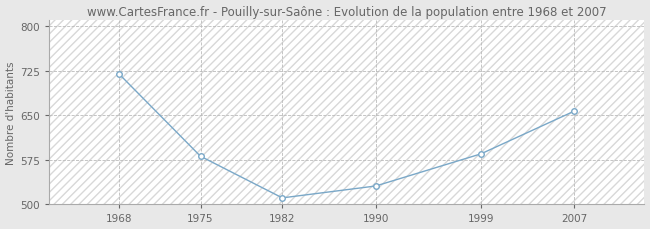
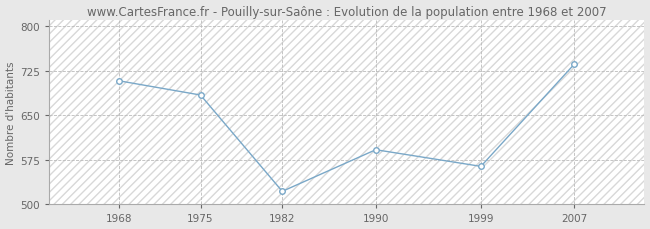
1968: 720 -> 708
1975: 581 -> 684
1982: 511 -> 522
1990: 531 -> 592
1999: 585 -> 564
2007: 657 -> 736
